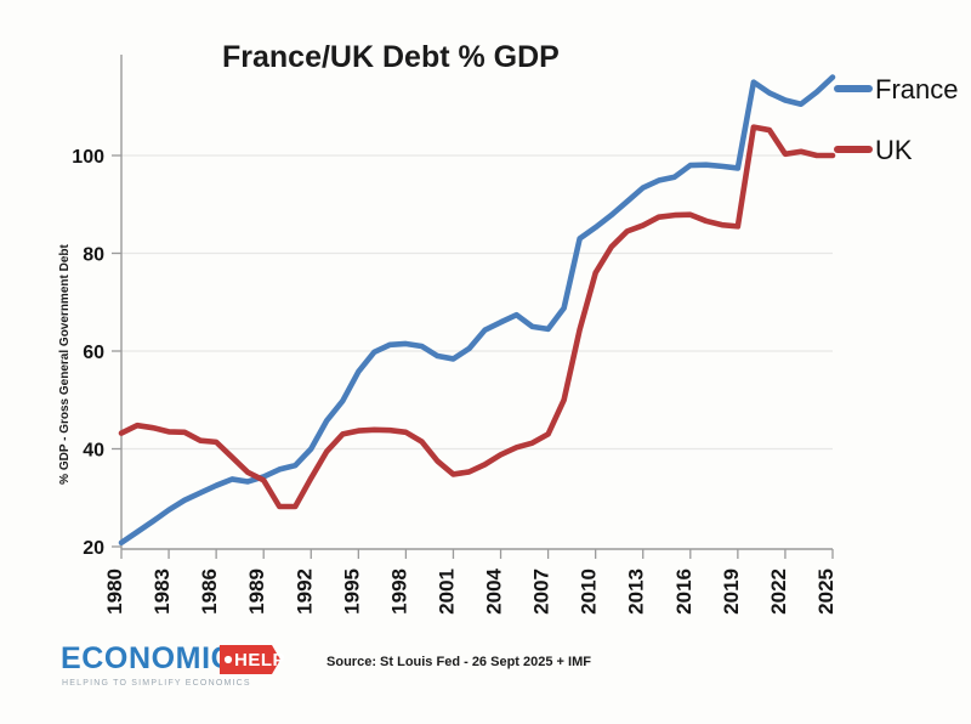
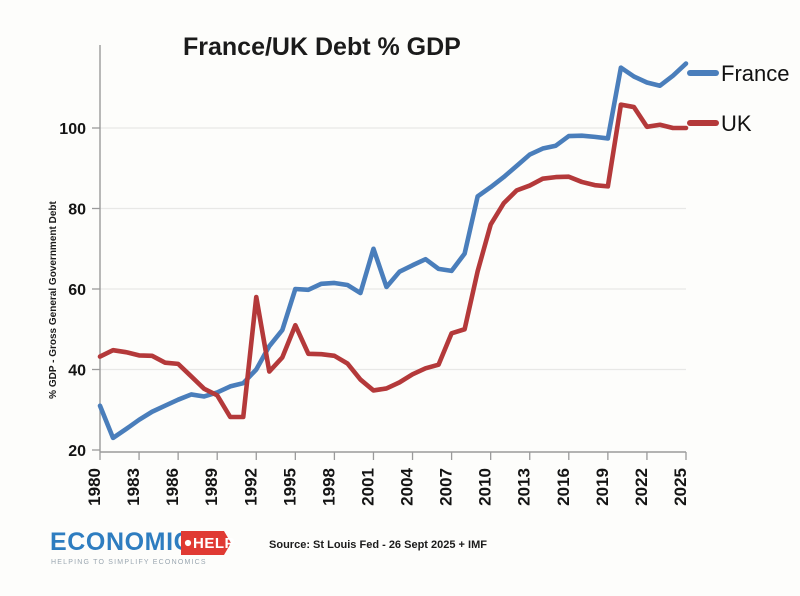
France/1980: 21 -> 31
UK/1992: 34 -> 58
France/1995: 56 -> 60
UK/1995: 44 -> 51
France/2001: 58 -> 70
UK/2007: 43 -> 49
